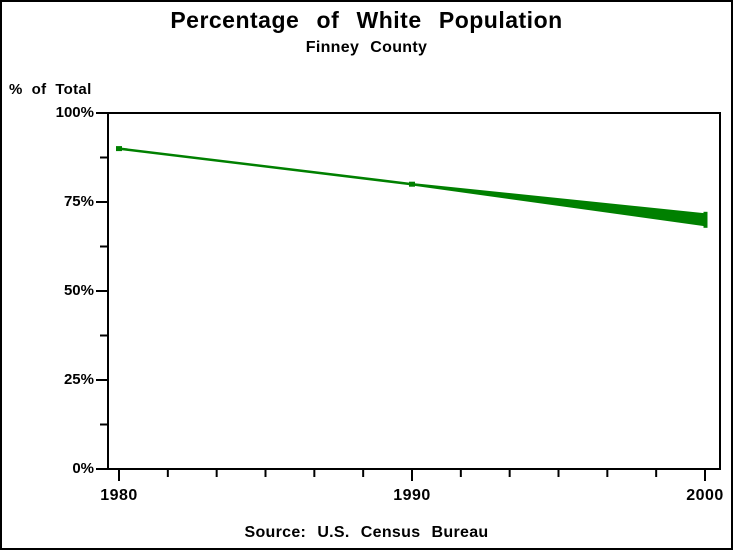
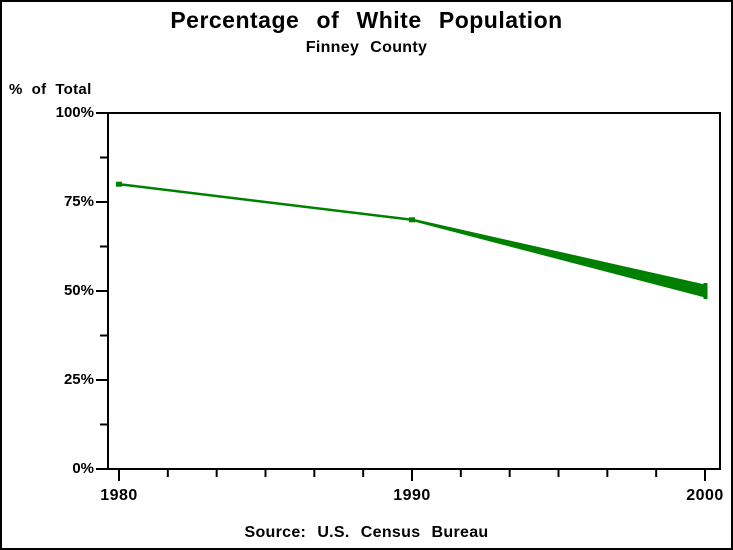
1980: 90% -> 80%
1990: 80% -> 70%
2000: 70% -> 50%
